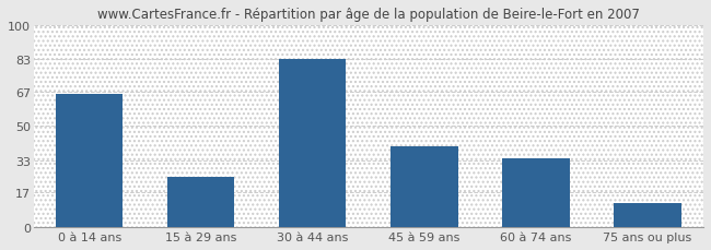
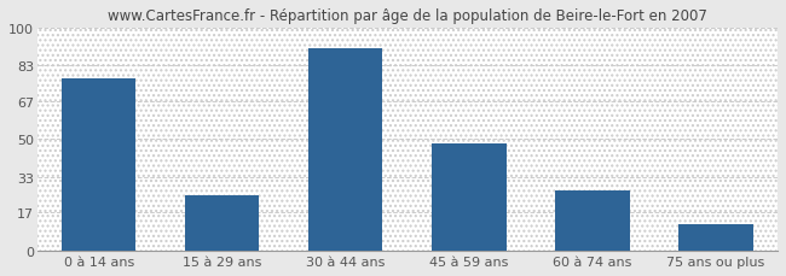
0 à 14 ans: 66 -> 77
30 à 44 ans: 83 -> 91
45 à 59 ans: 40 -> 48
60 à 74 ans: 34 -> 27
